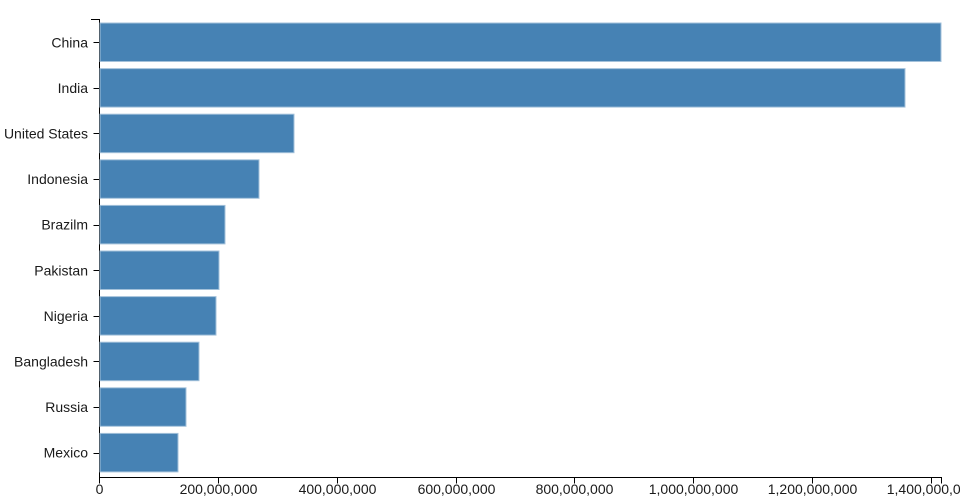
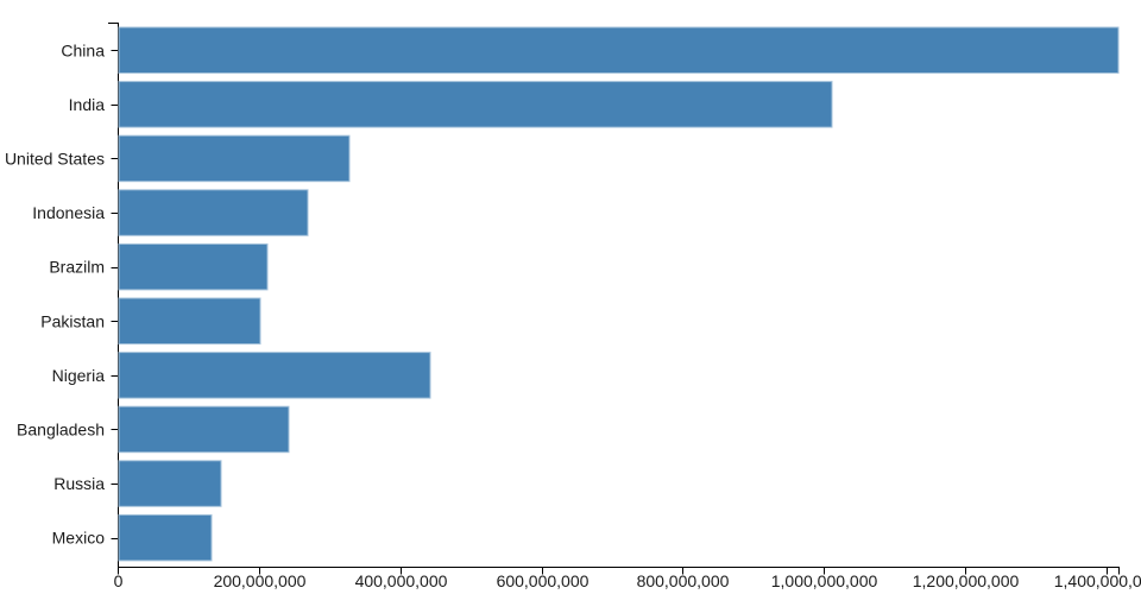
India: 1350000000 -> 1010000000
Nigeria: 200000000 -> 440000000
Bangladesh: 170000000 -> 240000000
